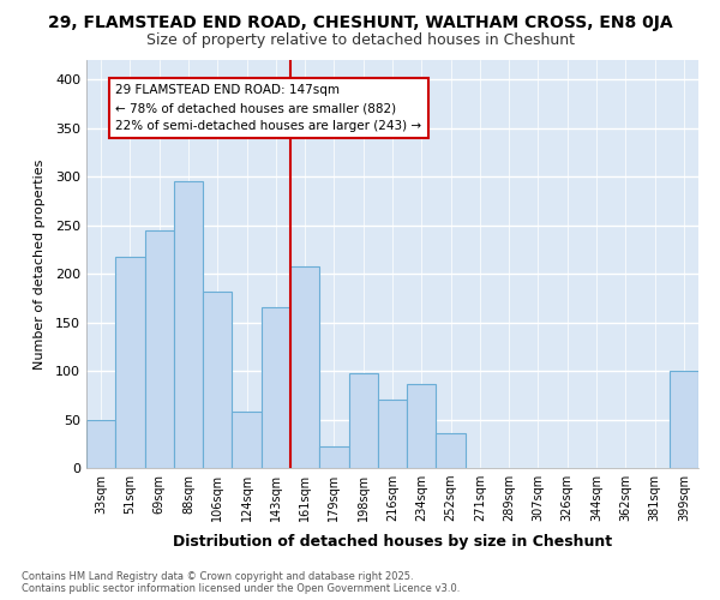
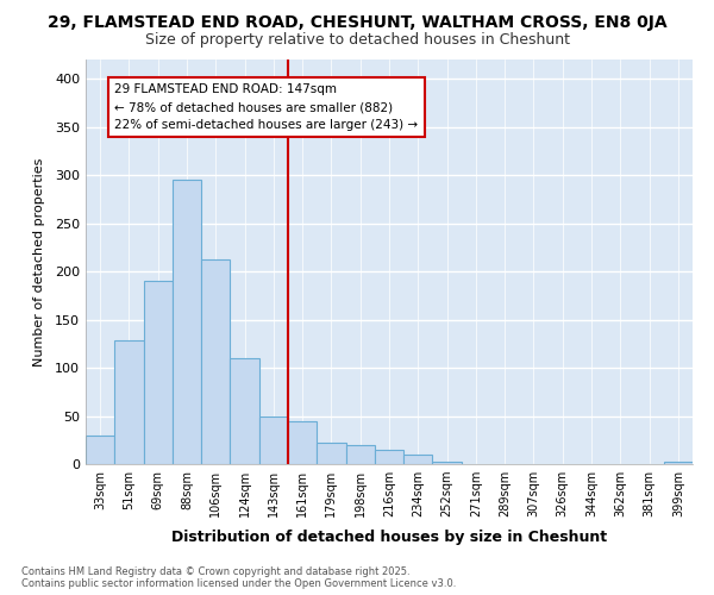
33sqm: 50 -> 30
51sqm: 218 -> 128
69sqm: 244 -> 190
106sqm: 182 -> 213
124sqm: 58 -> 110
143sqm: 166 -> 50
161sqm: 208 -> 44
198sqm: 98 -> 20
216sqm: 70 -> 15
234sqm: 86 -> 10
252sqm: 36 -> 2
399sqm: 100 -> 2
